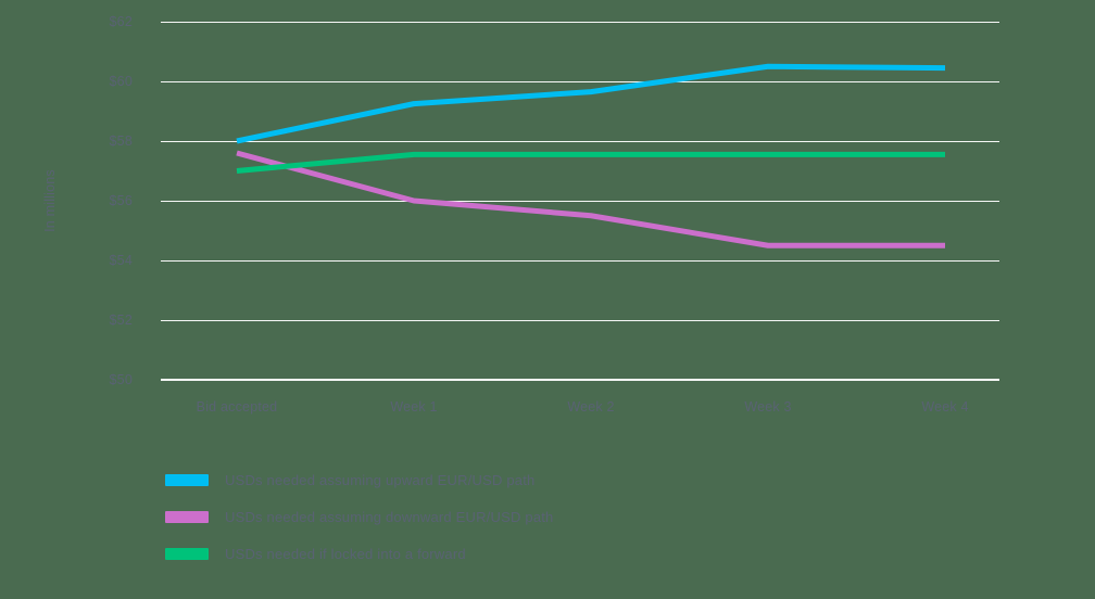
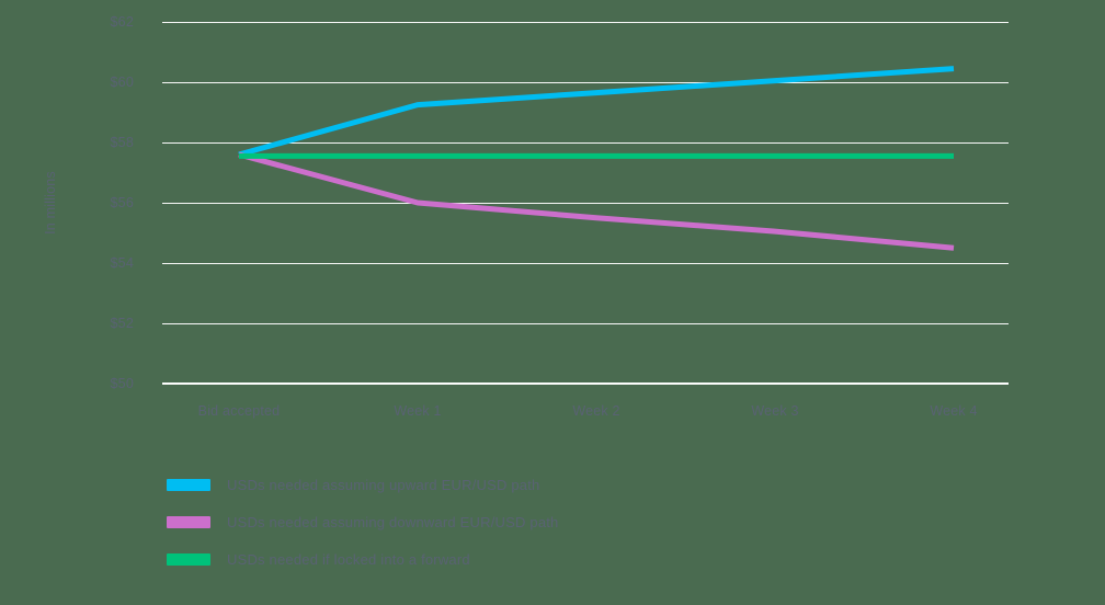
USDs needed assuming upward EUR/USD path/Bid accepted: $58.0 -> $57.6
USDs needed if locked into a forward/Bid accepted: $57.0 -> $57.5
USDs needed assuming upward EUR/USD path/Week 3: $60.5 -> $60.0
USDs needed assuming downward EUR/USD path/Week 3: $54.5 -> $55.0
